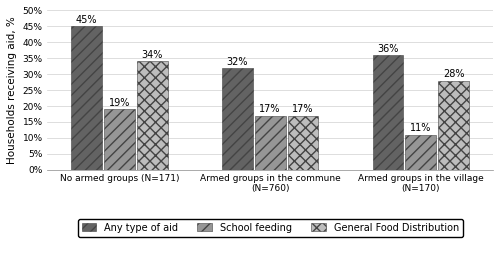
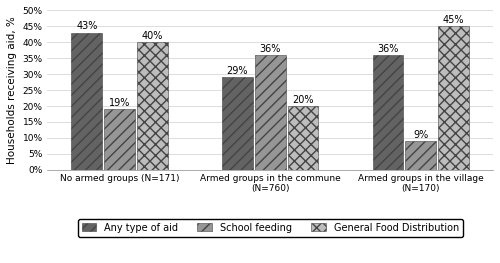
Any type of aid/No armed groups (N=171): 45% -> 43%
General Food Distribution/No armed groups (N=171): 34% -> 40%
Any type of aid/Armed groups in the commune (N=760): 32% -> 29%
School feeding/Armed groups in the commune (N=760): 17% -> 36%
General Food Distribution/Armed groups in the commune (N=760): 17% -> 20%
School feeding/Armed groups in the village (N=170): 11% -> 9%
General Food Distribution/Armed groups in the village (N=170): 28% -> 45%
